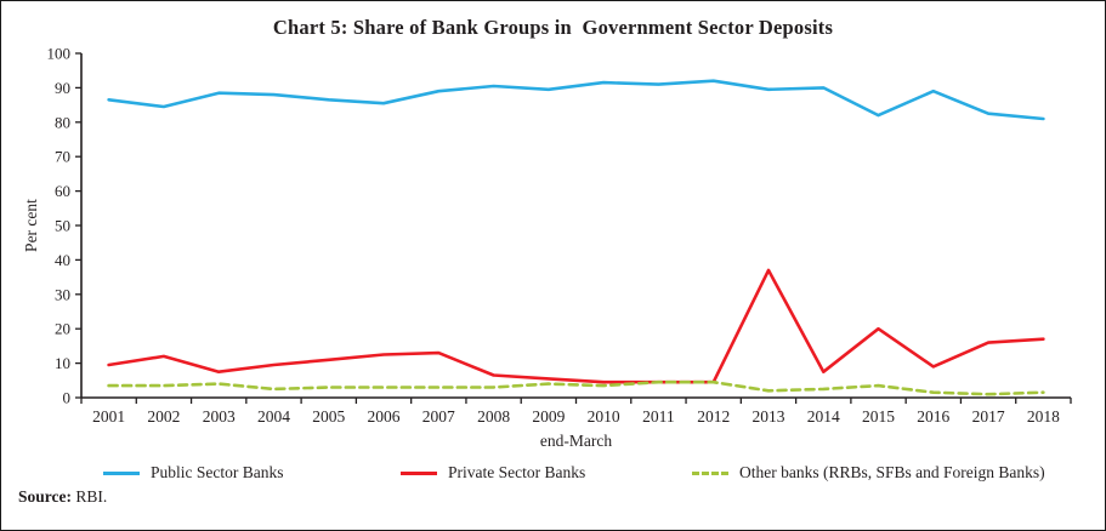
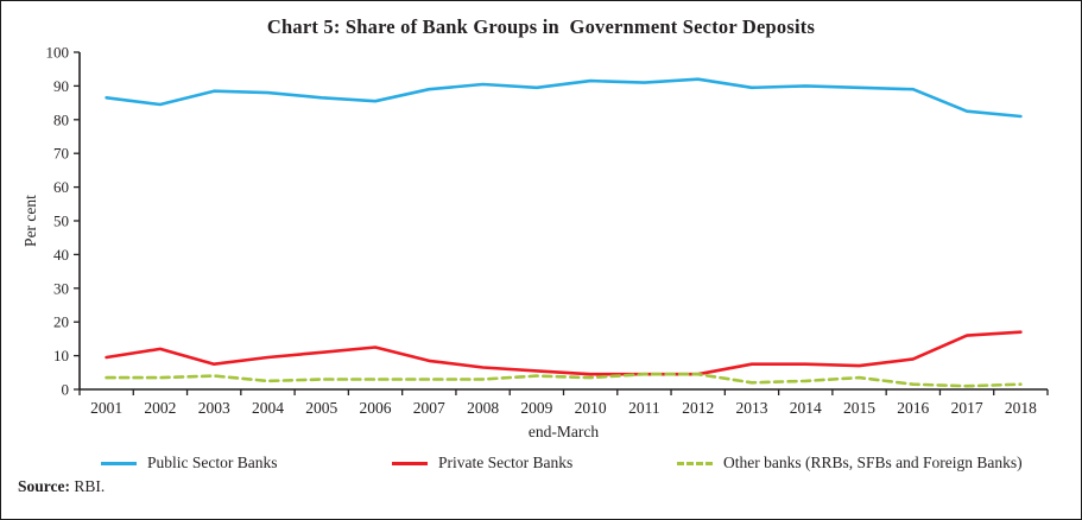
Private Sector Banks/2007: 13 -> 8
Private Sector Banks/2013: 37 -> 8
Public Sector Banks/2015: 82 -> 90
Private Sector Banks/2015: 20 -> 7
